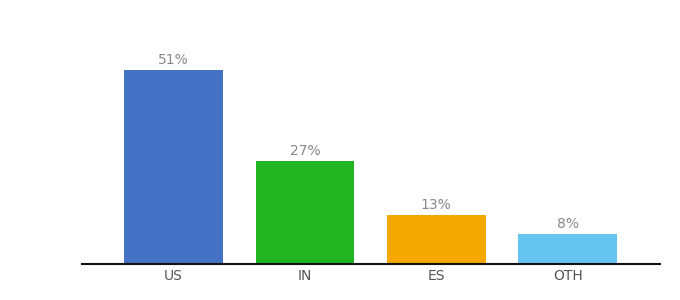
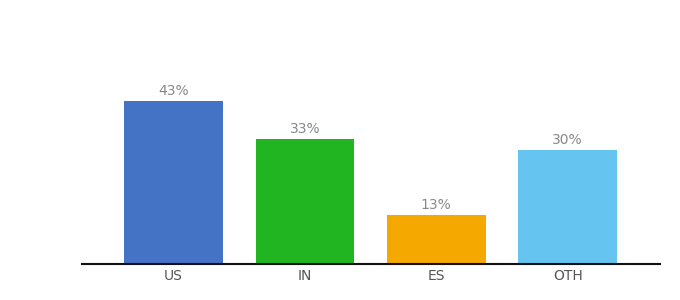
US: 51% -> 43%
IN: 27% -> 33%
OTH: 8% -> 30%
